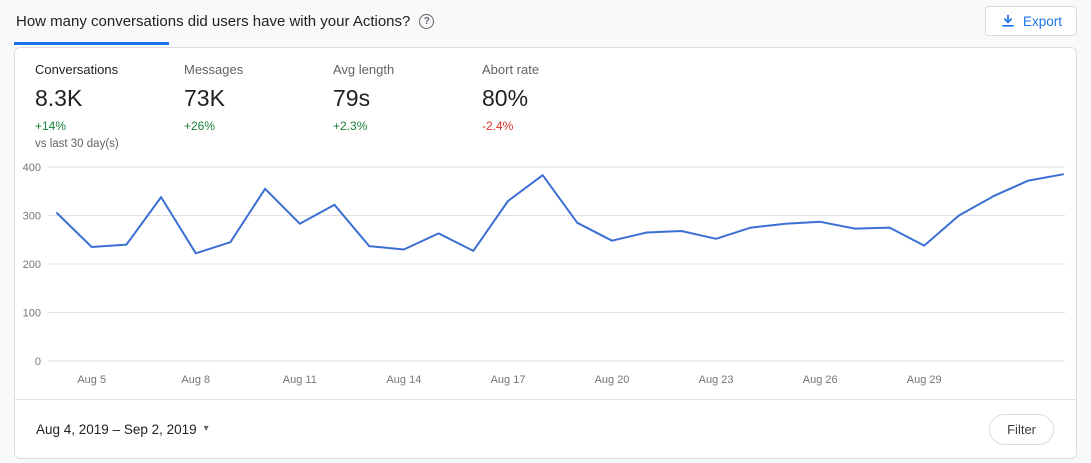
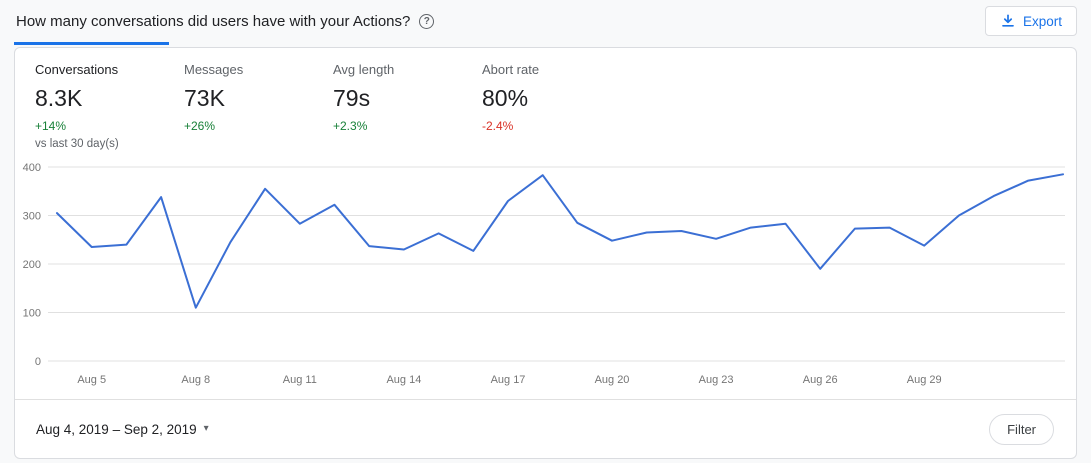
Aug 8: 220 -> 110
Aug 26: 290 -> 190
